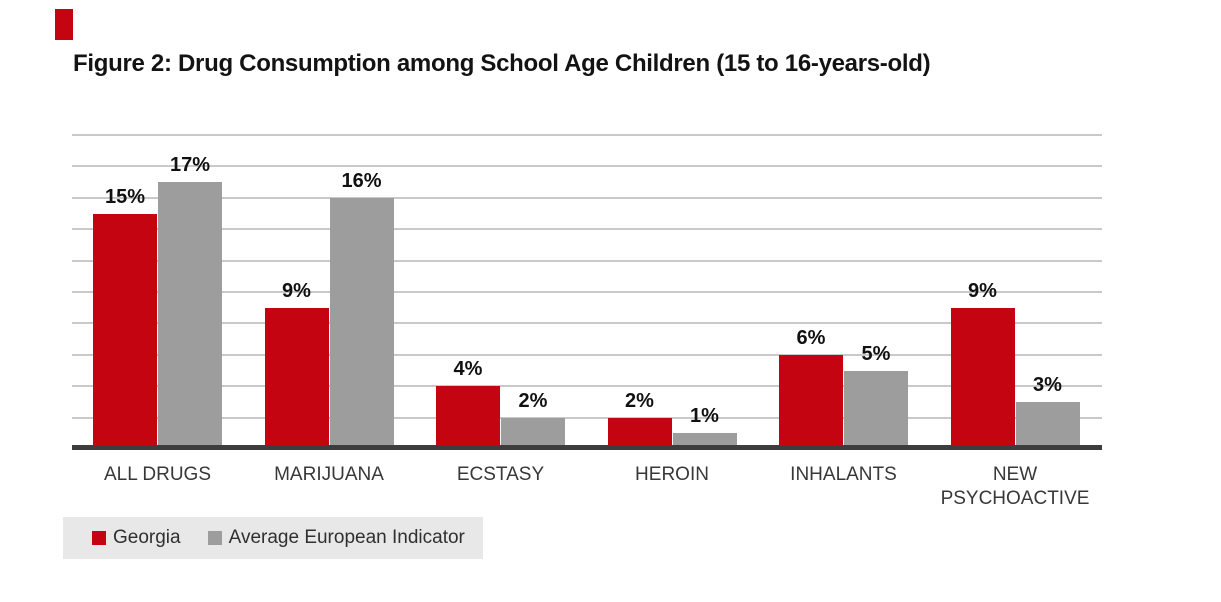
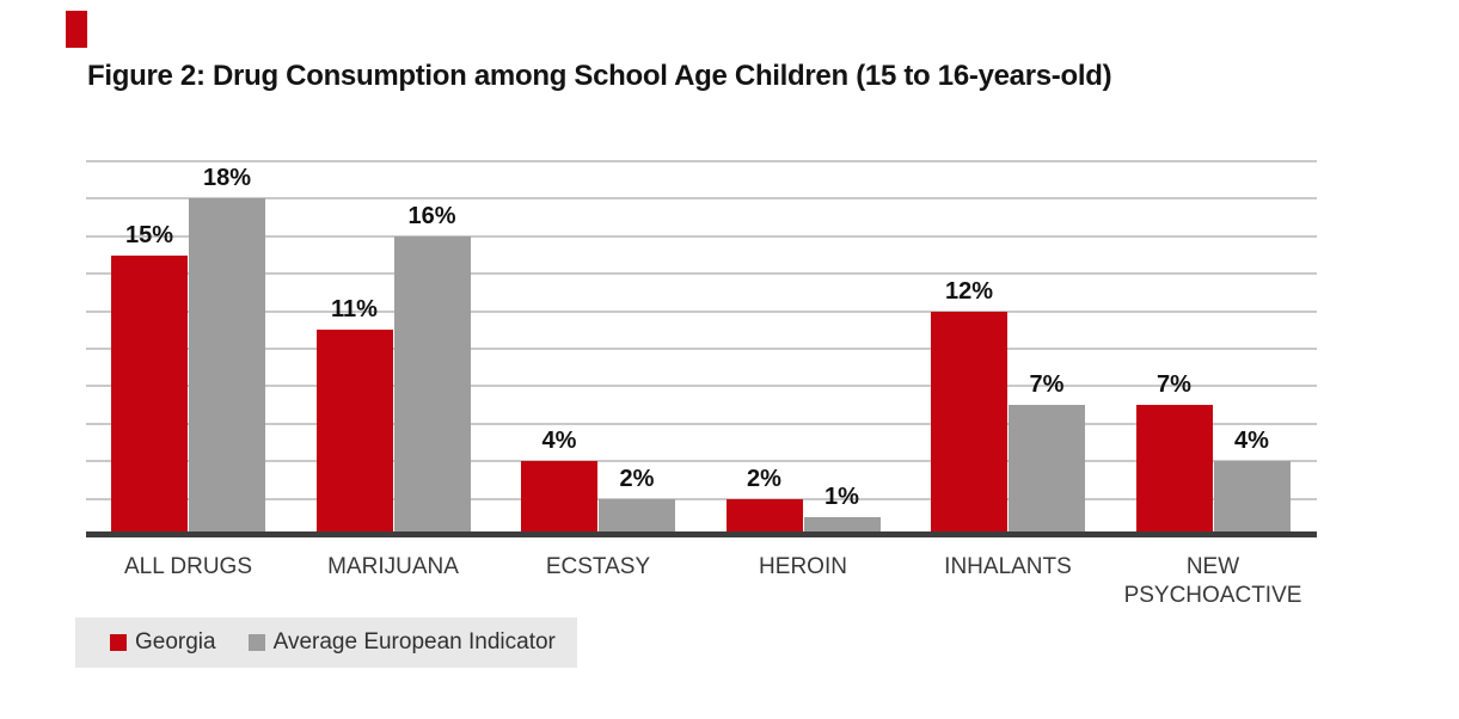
Average European Indicator/ALL DRUGS: 17% -> 18%
Georgia/MARIJUANA: 9% -> 11%
Georgia/INHALANTS: 6% -> 12%
Average European Indicator/INHALANTS: 5% -> 7%
Georgia/NEW PSYCHOACTIVE: 9% -> 7%
Average European Indicator/NEW PSYCHOACTIVE: 3% -> 4%
